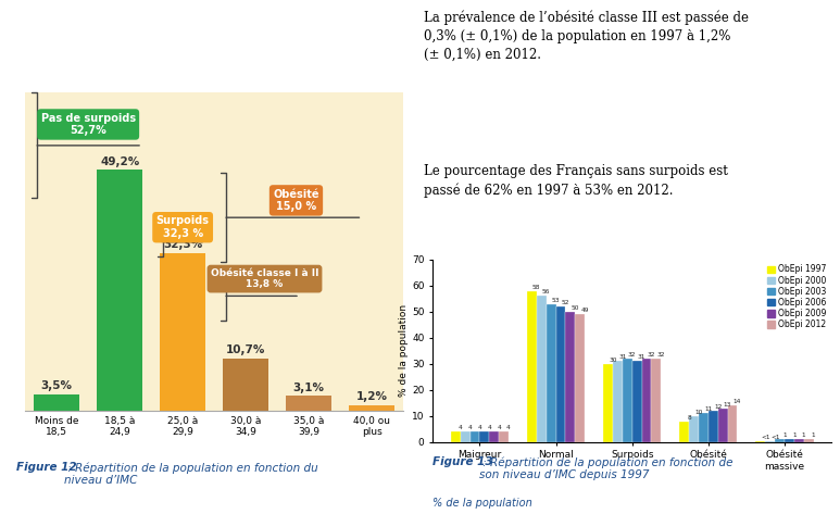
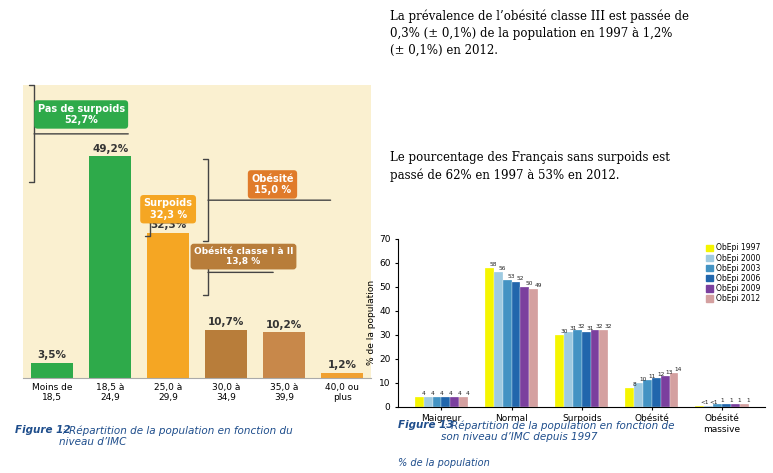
35,0 à 39,9: 3,1% -> 10,2%
